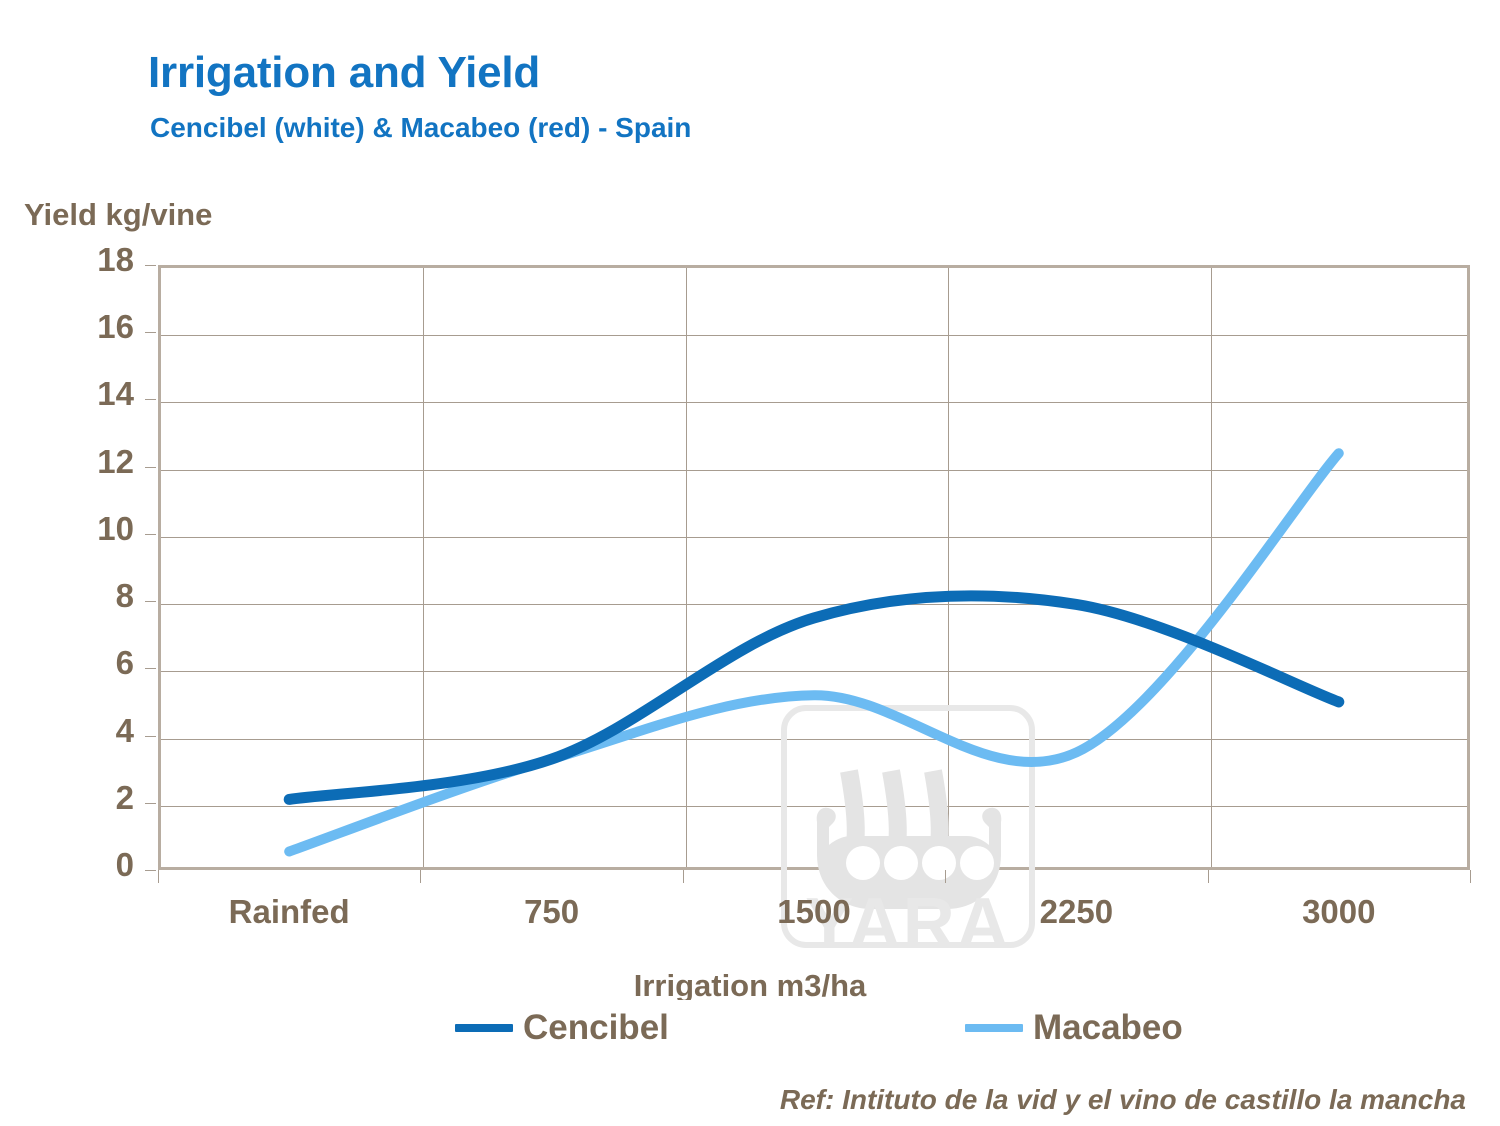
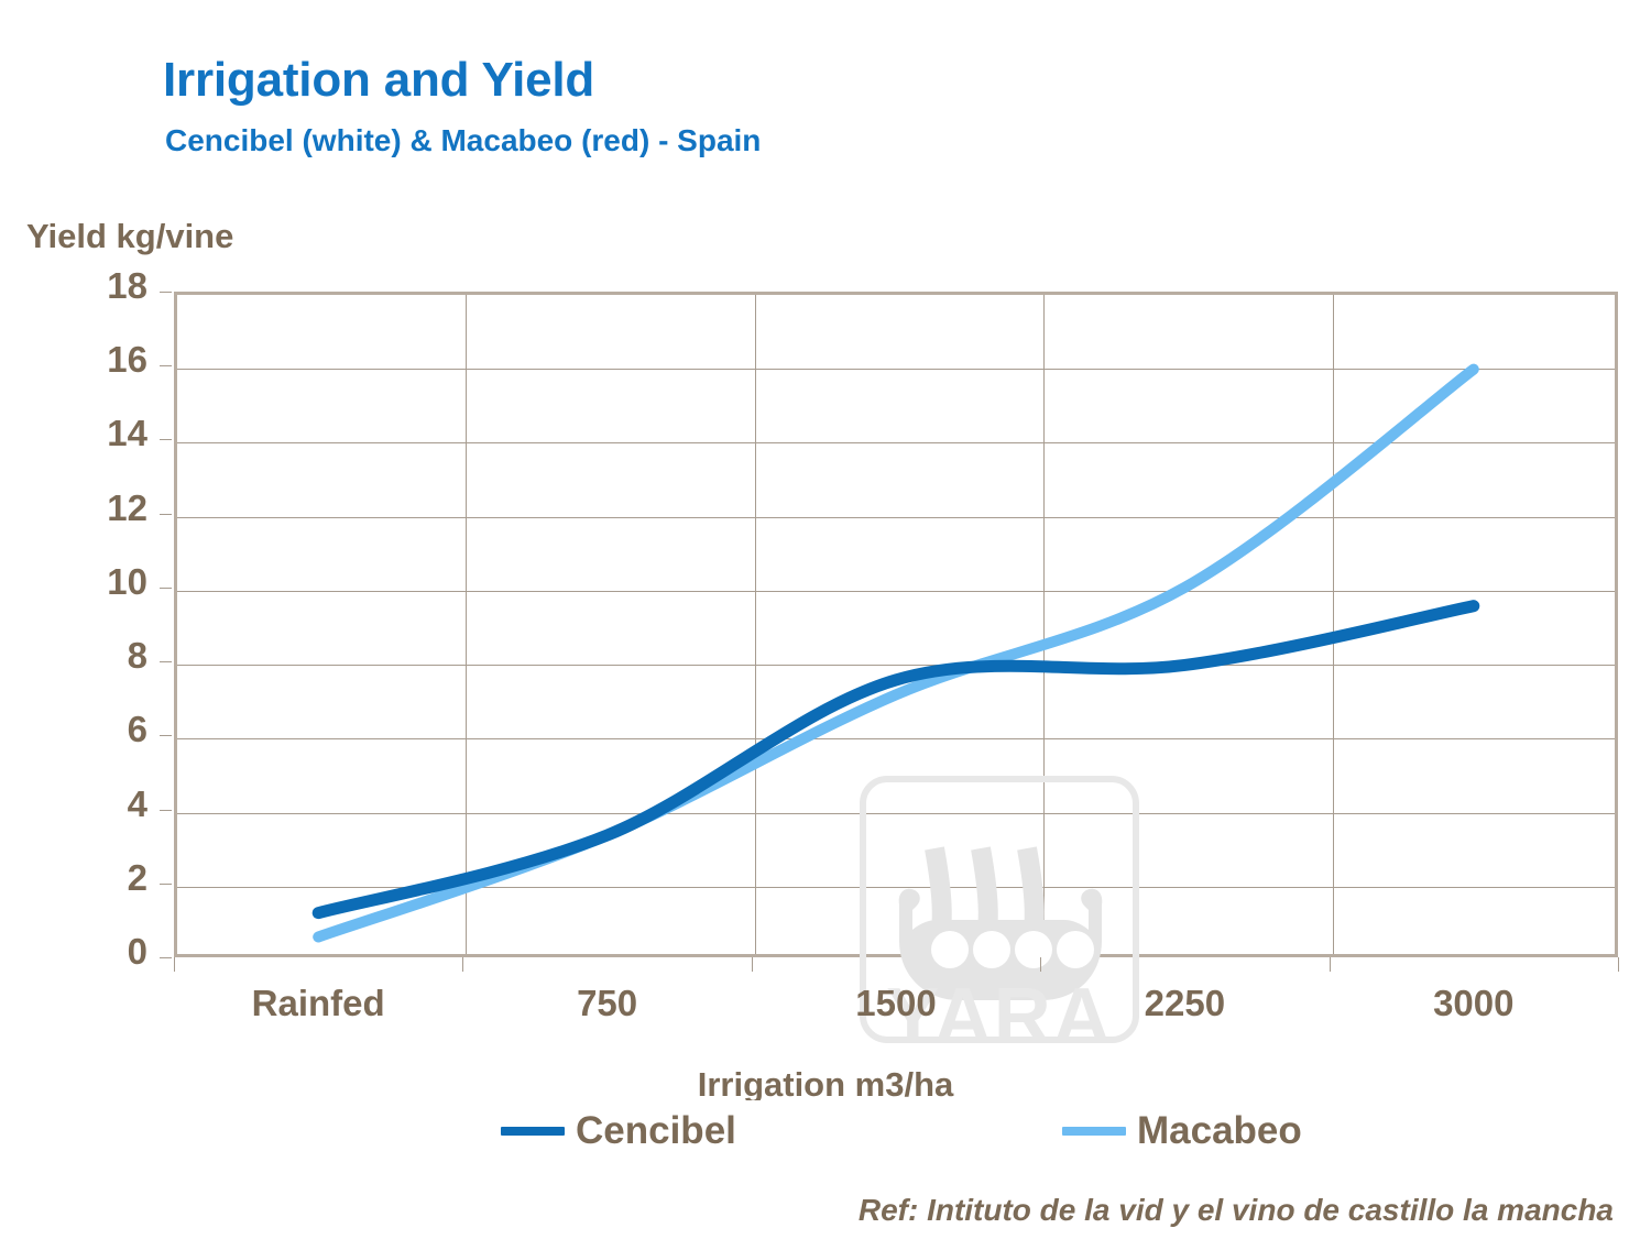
Cencibel/Rainfed: 2.1 -> 1.2
Macabeo/1500: 5.2 -> 7.1
Macabeo/2250: 3.5 -> 10.0
Cencibel/3000: 5.0 -> 9.5
Macabeo/3000: 12.4 -> 15.9
